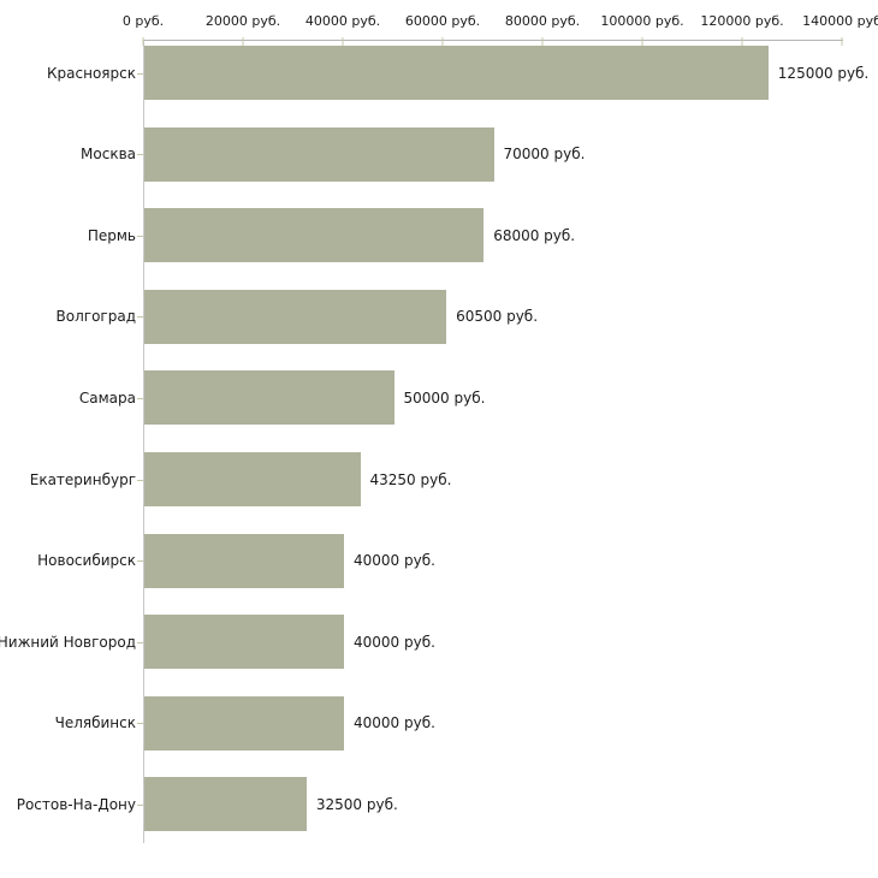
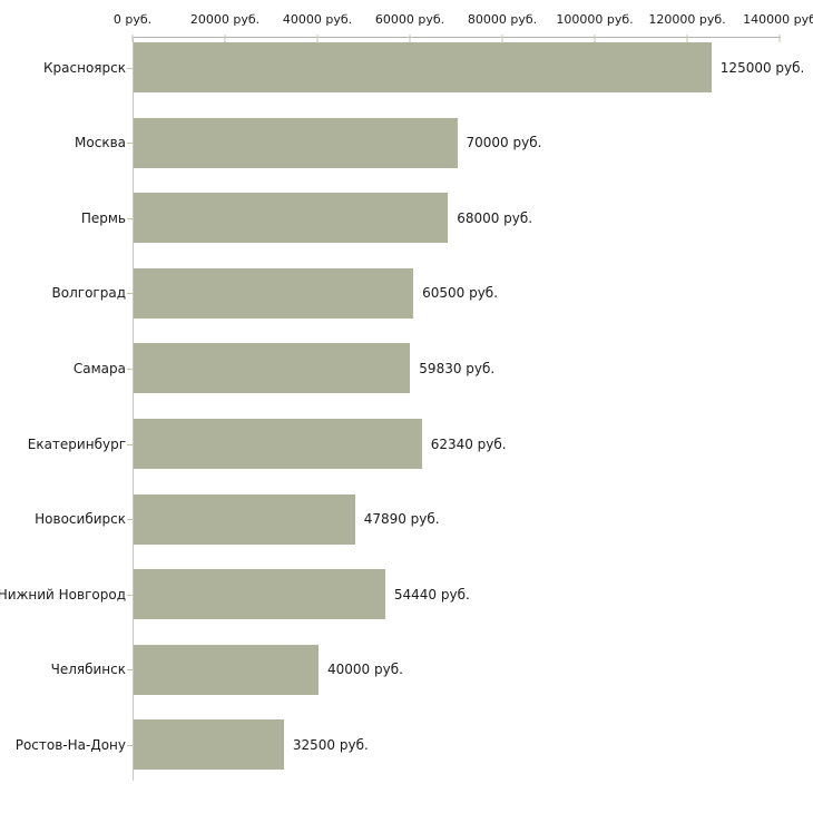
Самара: 50000 -> 59830
Екатеринбург: 43250 -> 62340
Новосибирск: 40000 -> 47890
Нижний Новгород: 40000 -> 54440
